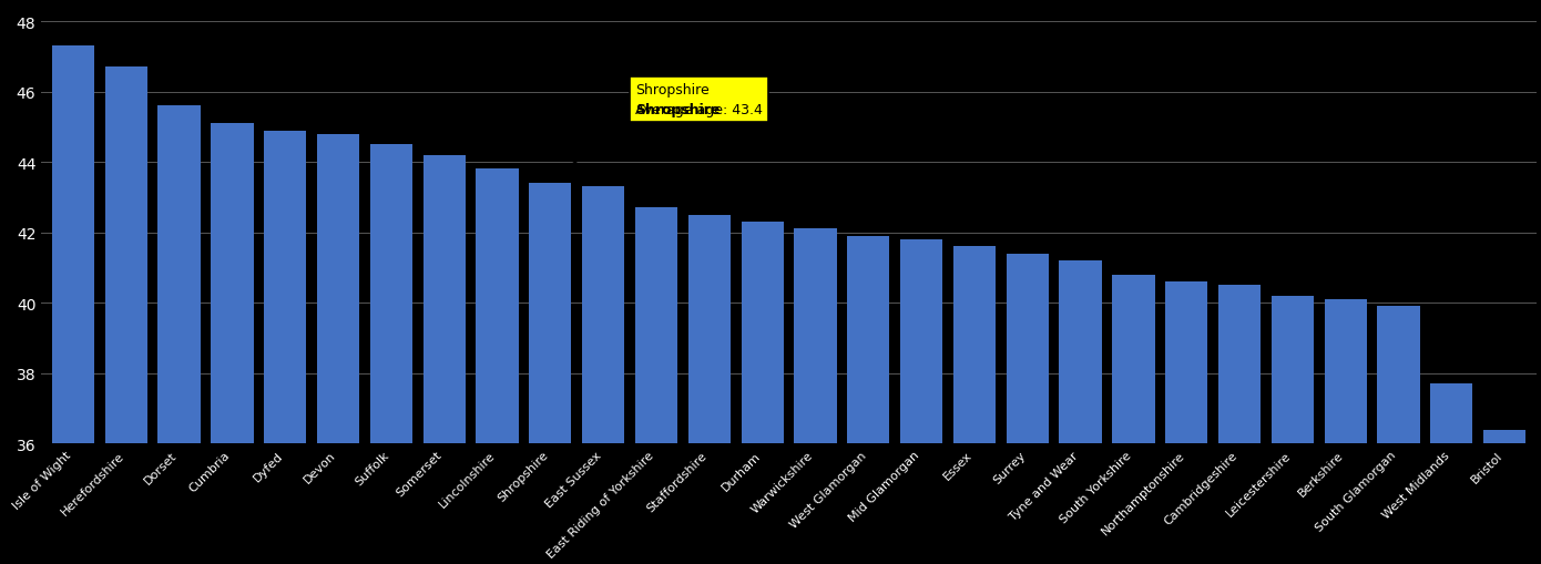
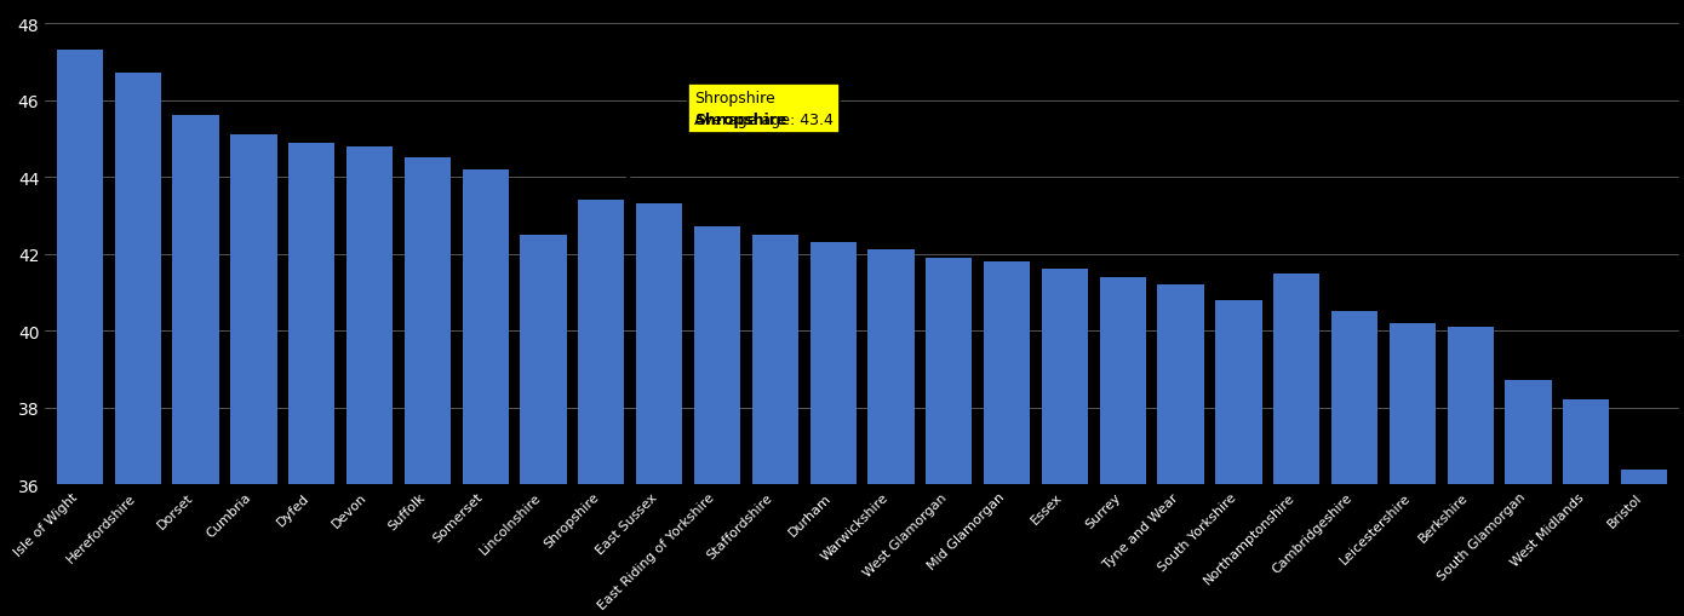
Lincolnshire: 43.8 -> 42.5
Northamptonshire: 40.6 -> 41.5
South Glamorgan: 39.9 -> 38.7
West Midlands: 37.7 -> 38.2
